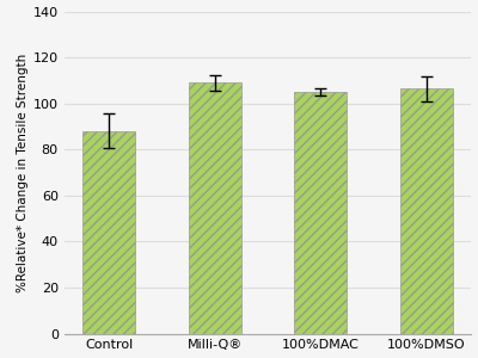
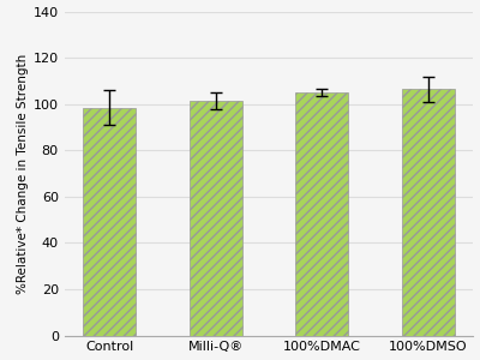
Control: 88 -> 98
Milli-Q®: 109 -> 102
